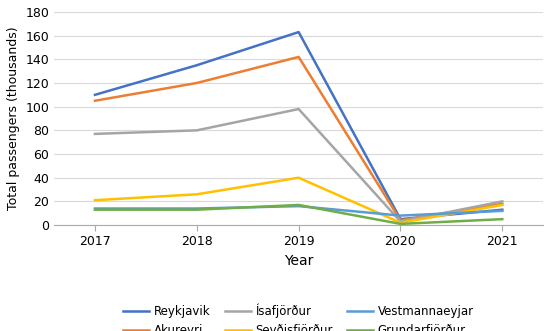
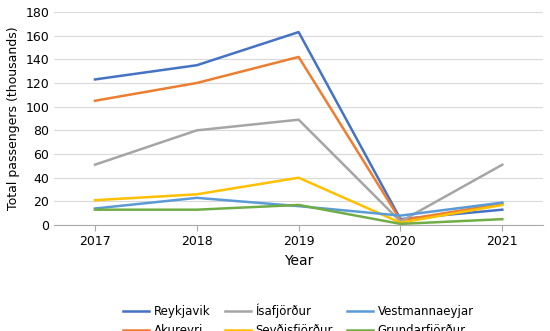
Reykjavik/2017: 110 -> 123
Ísafjörður/2017: 77 -> 51
Vestmannaeyjar/2018: 14 -> 23
Ísafjörður/2019: 98 -> 89
Ísafjörður/2021: 20 -> 51
Vestmannaeyjar/2021: 12 -> 19
